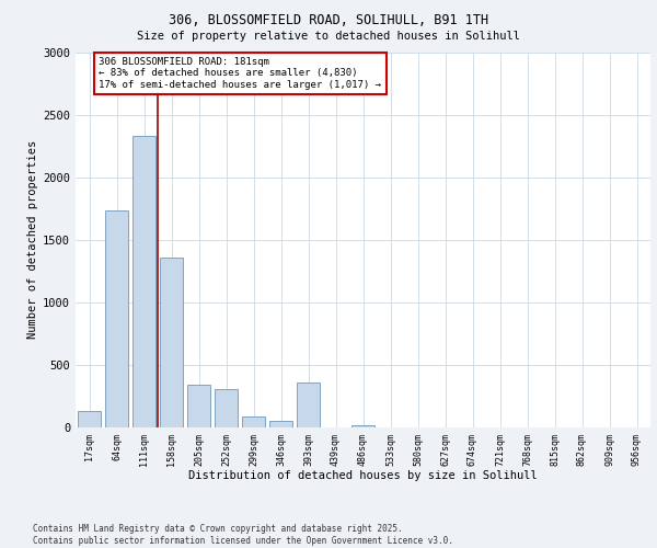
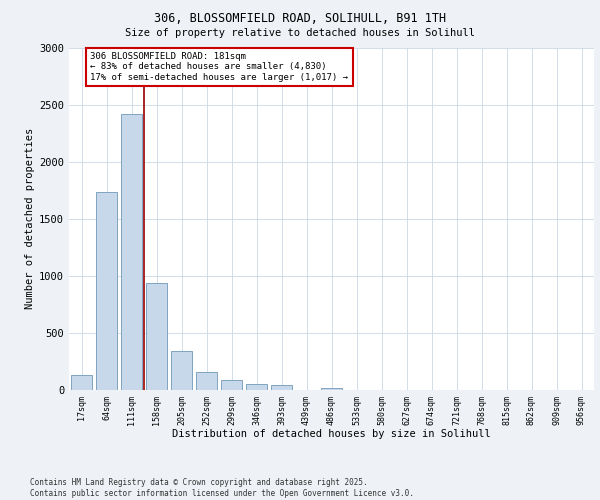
111sqm: 2330 -> 2420
158sqm: 1360 -> 940
252sqm: 310 -> 160
393sqm: 360 -> 40
